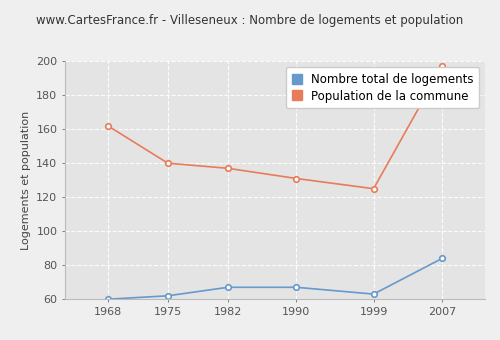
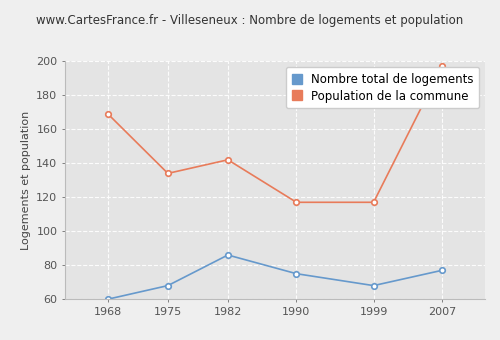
Population de la commune/1968: 162 -> 169
Nombre total de logements/1975: 62 -> 68
Population de la commune/1975: 140 -> 134
Nombre total de logements/1982: 67 -> 86
Population de la commune/1982: 137 -> 142
Nombre total de logements/1990: 67 -> 75
Population de la commune/1990: 131 -> 117
Nombre total de logements/1999: 63 -> 68
Population de la commune/1999: 125 -> 117
Nombre total de logements/2007: 84 -> 77
